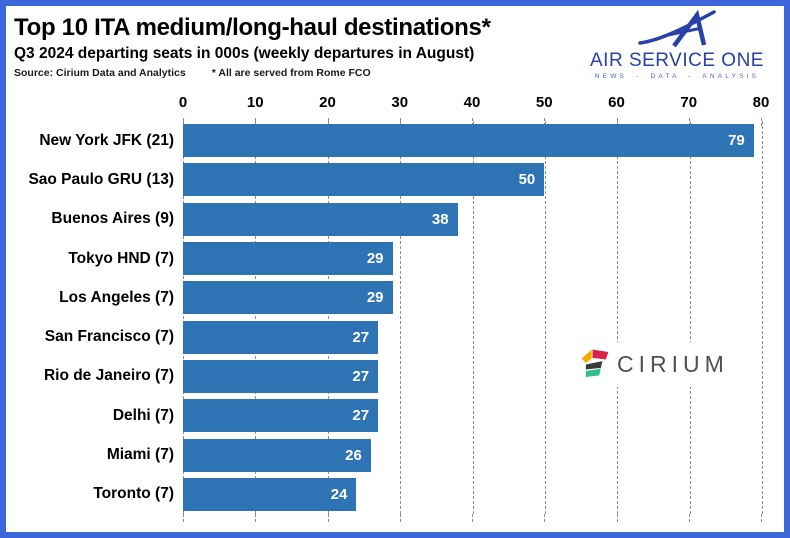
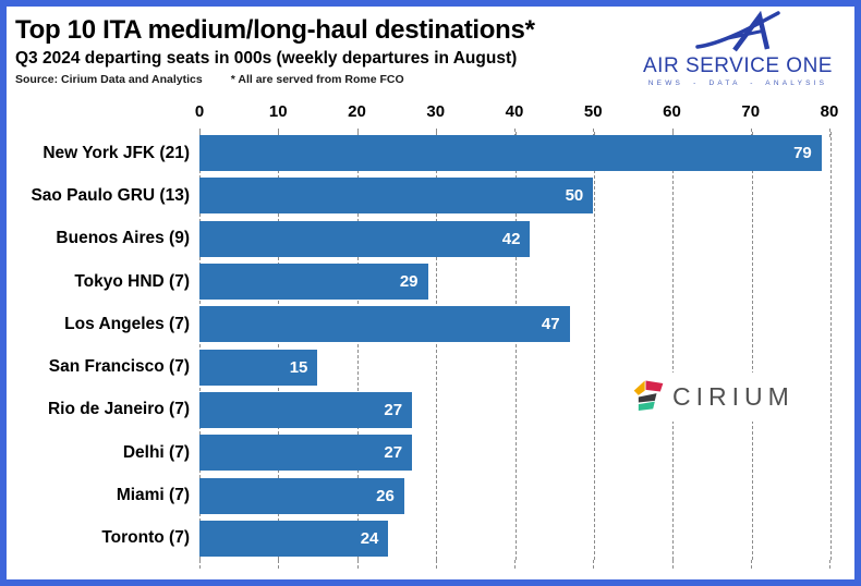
Buenos Aires (9): 38 -> 42
Los Angeles (7): 29 -> 47
San Francisco (7): 27 -> 15
